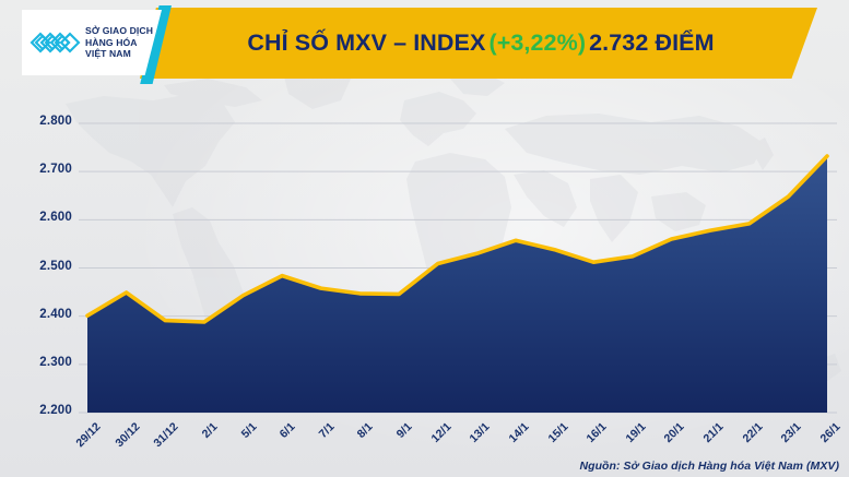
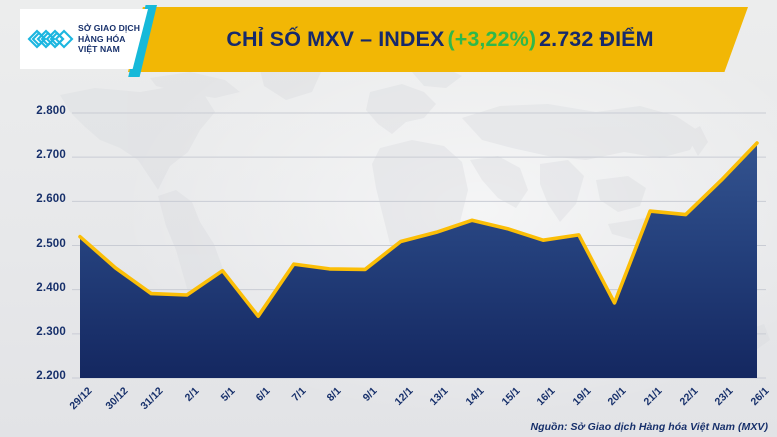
29/12: 2400 -> 2520
6/1: 2480 -> 2340
20/1: 2560 -> 2370
22/1: 2590 -> 2570
